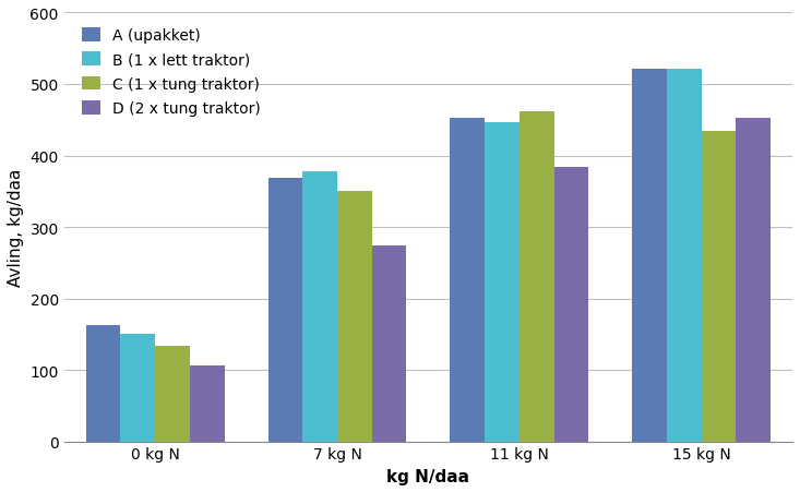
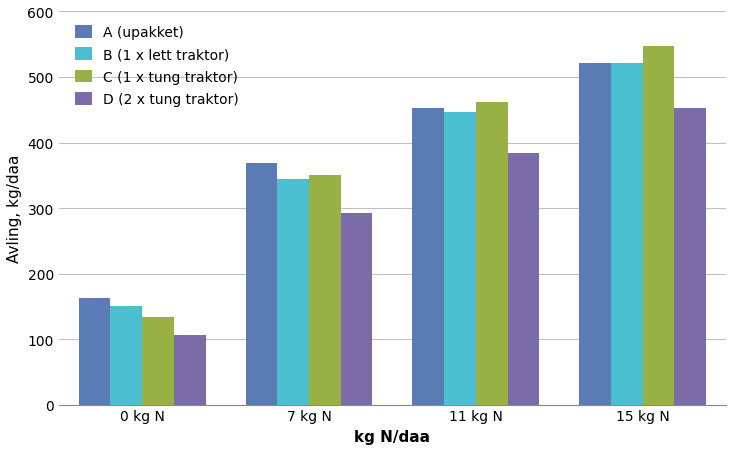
B (1 x lett traktor)/7 kg N: 378 -> 345
D (2 x tung traktor)/7 kg N: 274 -> 293
C (1 x tung traktor)/15 kg N: 434 -> 548
